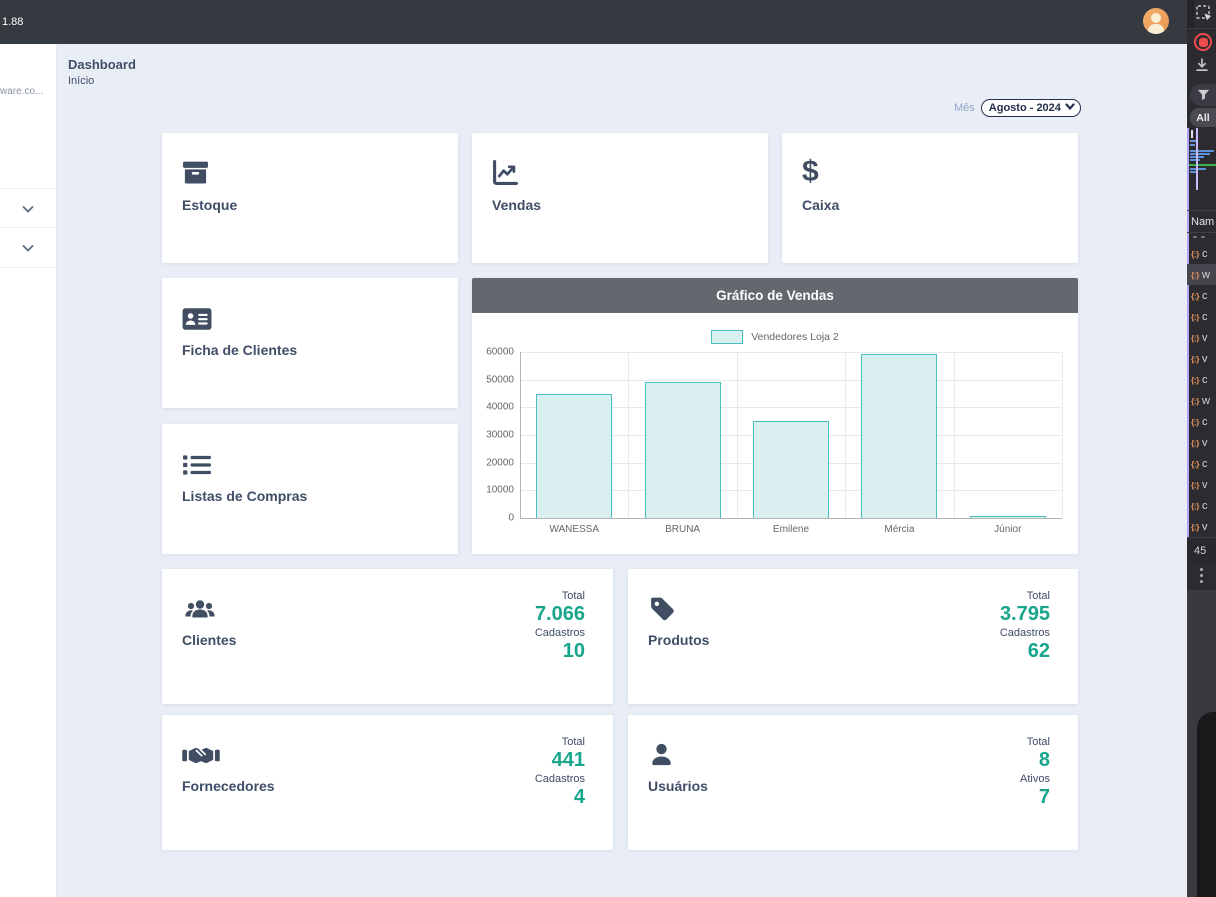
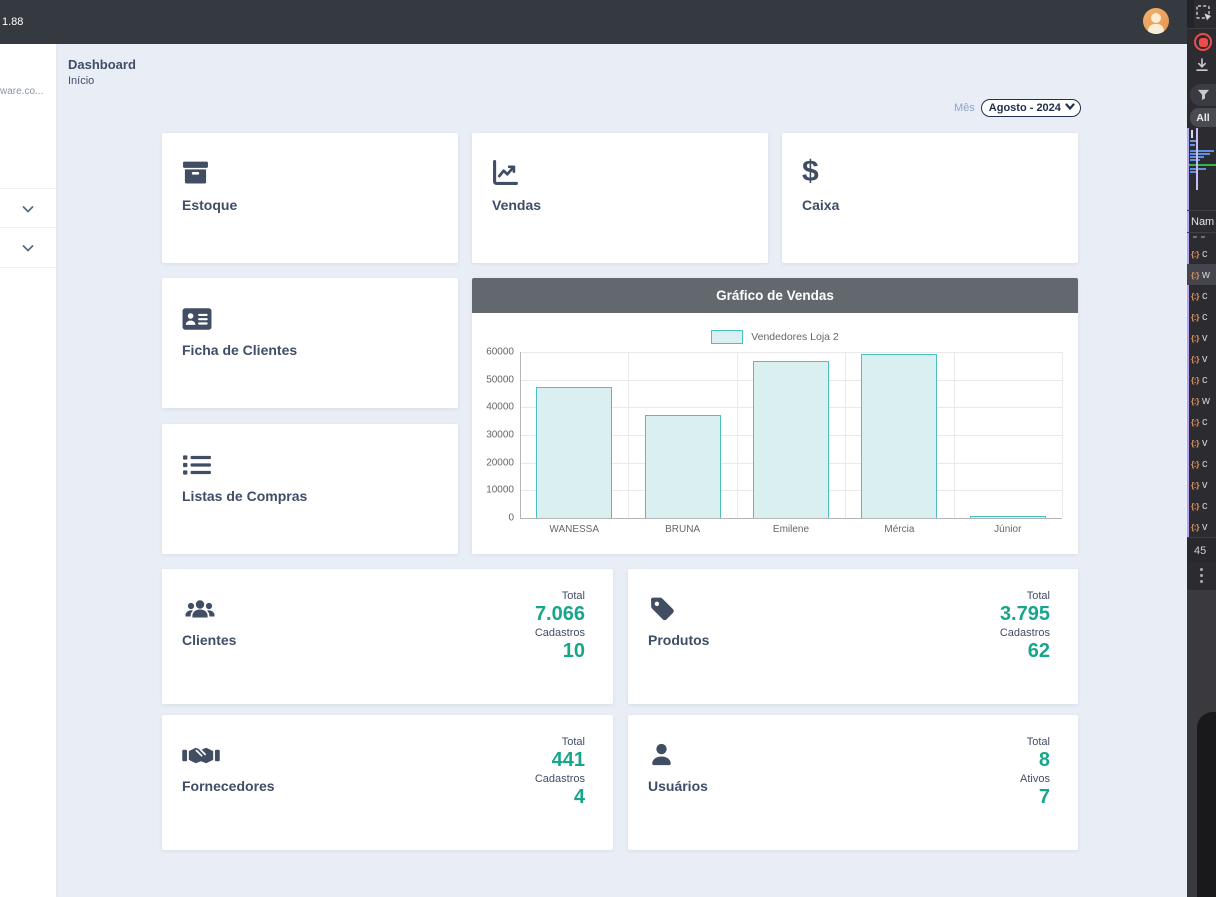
WANESSA: 45000 -> 47000
BRUNA: 49000 -> 37000
Emilene: 35000 -> 57000
